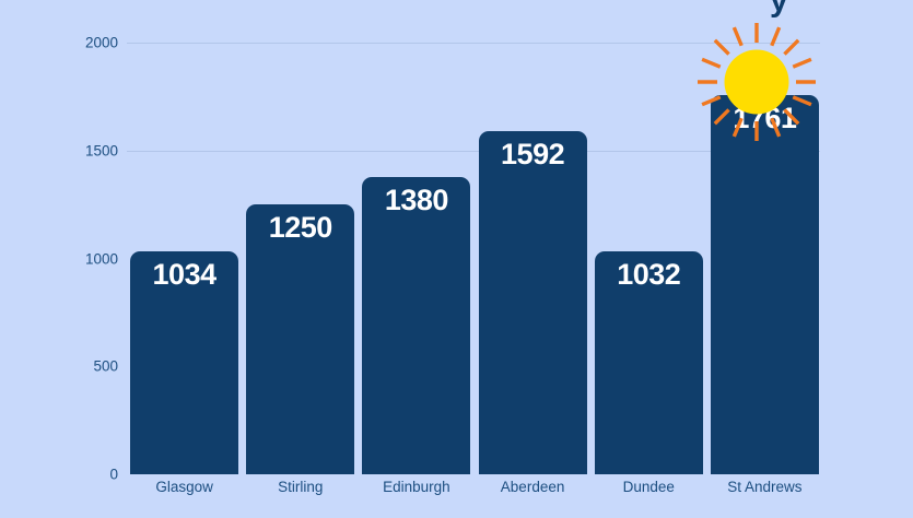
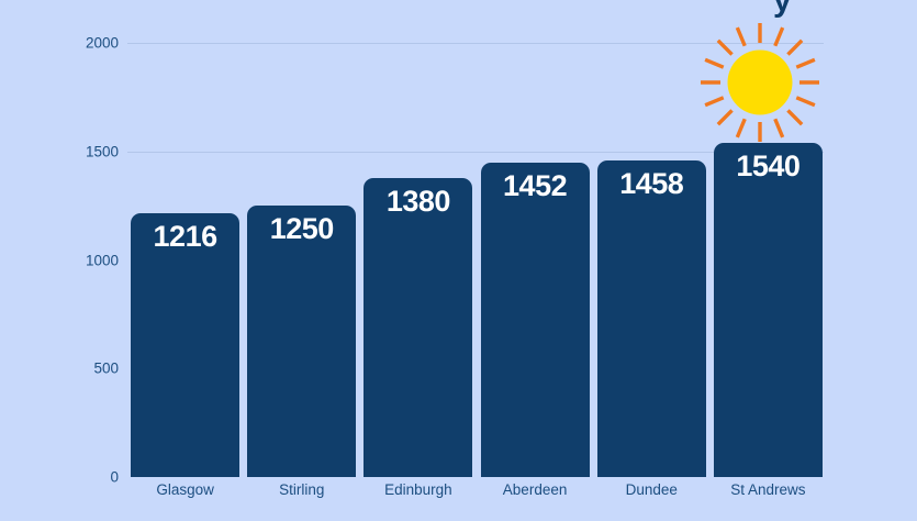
Glasgow: 1034 -> 1216
Aberdeen: 1592 -> 1452
Dundee: 1032 -> 1458
St Andrews: 1761 -> 1540
